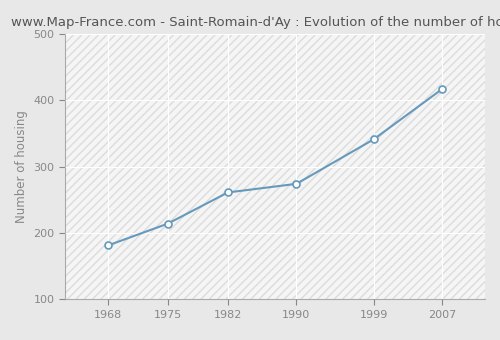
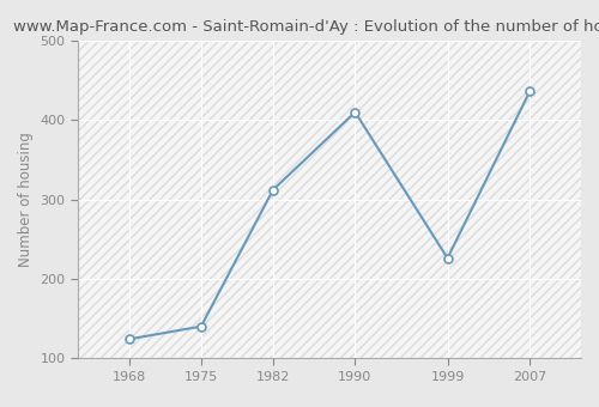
1968: 181 -> 124
1975: 214 -> 140
1982: 261 -> 312
1990: 274 -> 410
1999: 341 -> 226
2007: 417 -> 436
